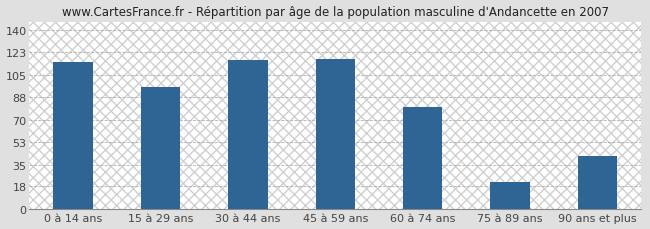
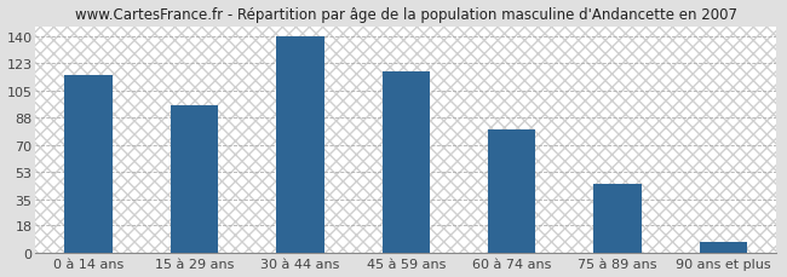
30 à 44 ans: 117 -> 140
75 à 89 ans: 21 -> 45
90 ans et plus: 42 -> 7
